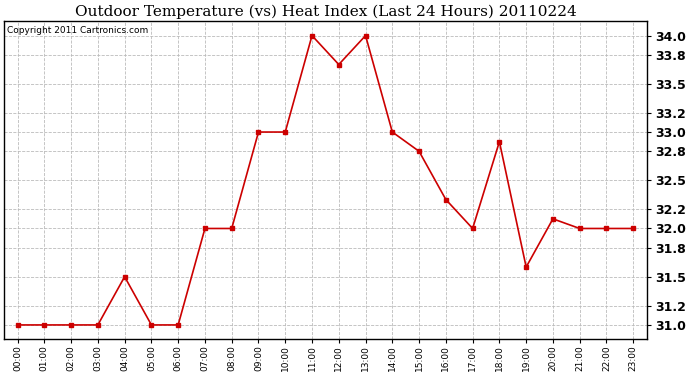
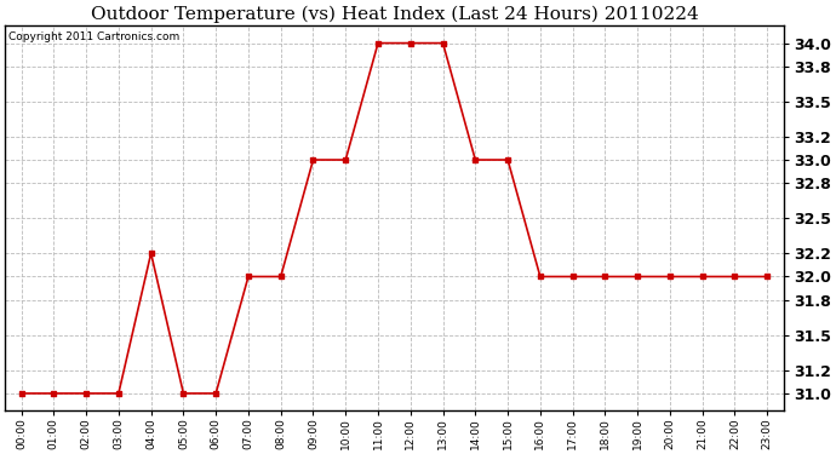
04:00: 31.5 -> 32.2
12:00: 33.7 -> 34.0
15:00: 32.8 -> 33.0
16:00: 32.3 -> 32.0
18:00: 32.9 -> 32.0
19:00: 31.6 -> 32.0
20:00: 32.1 -> 32.0
